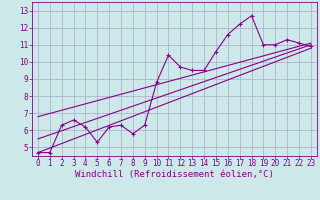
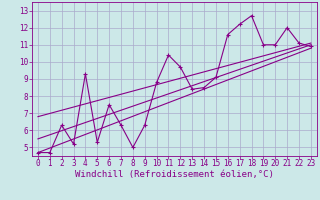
3: 6.6 -> 5.2
4: 6.2 -> 9.3
6: 6.2 -> 7.5
8: 5.8 -> 5.0
13: 9.5 -> 8.4
14: 9.5 -> 8.5
15: 10.6 -> 9.1
21: 11.3 -> 12.0
